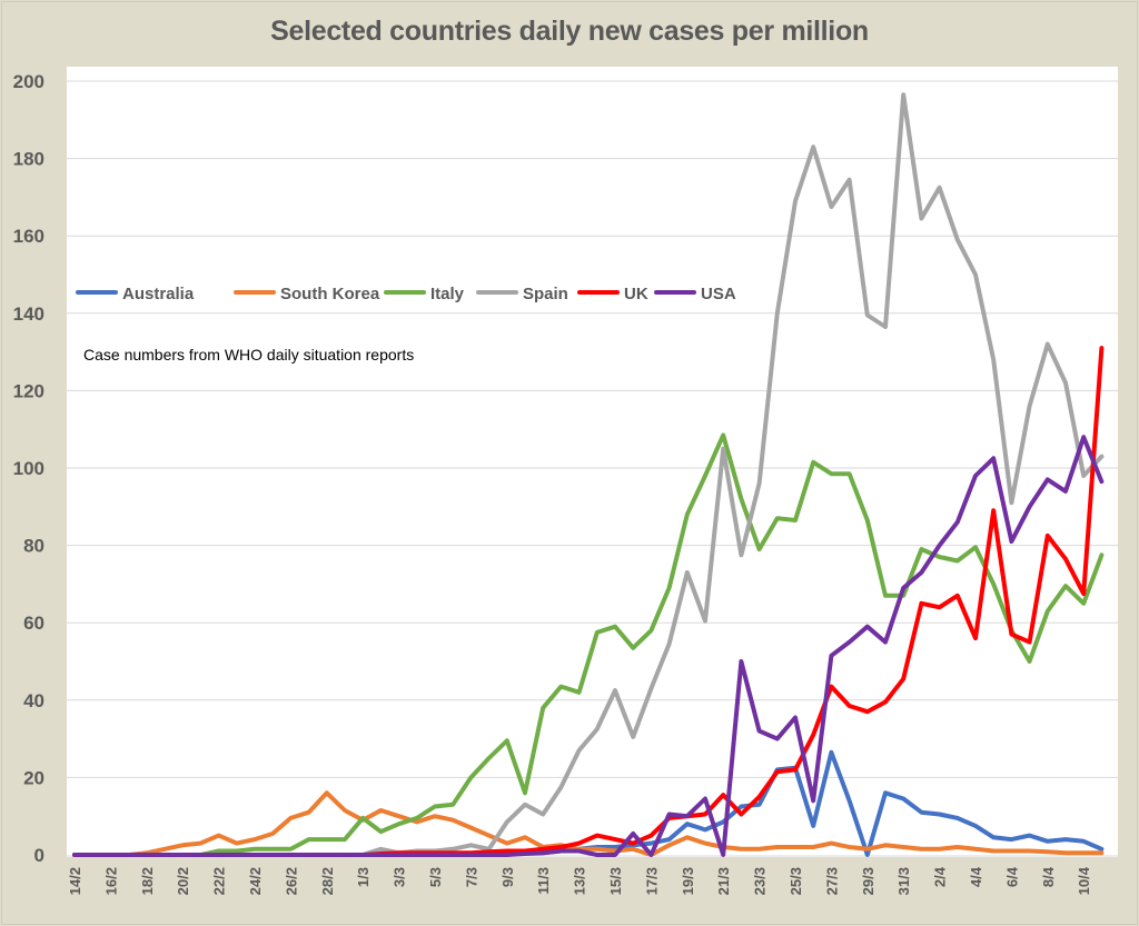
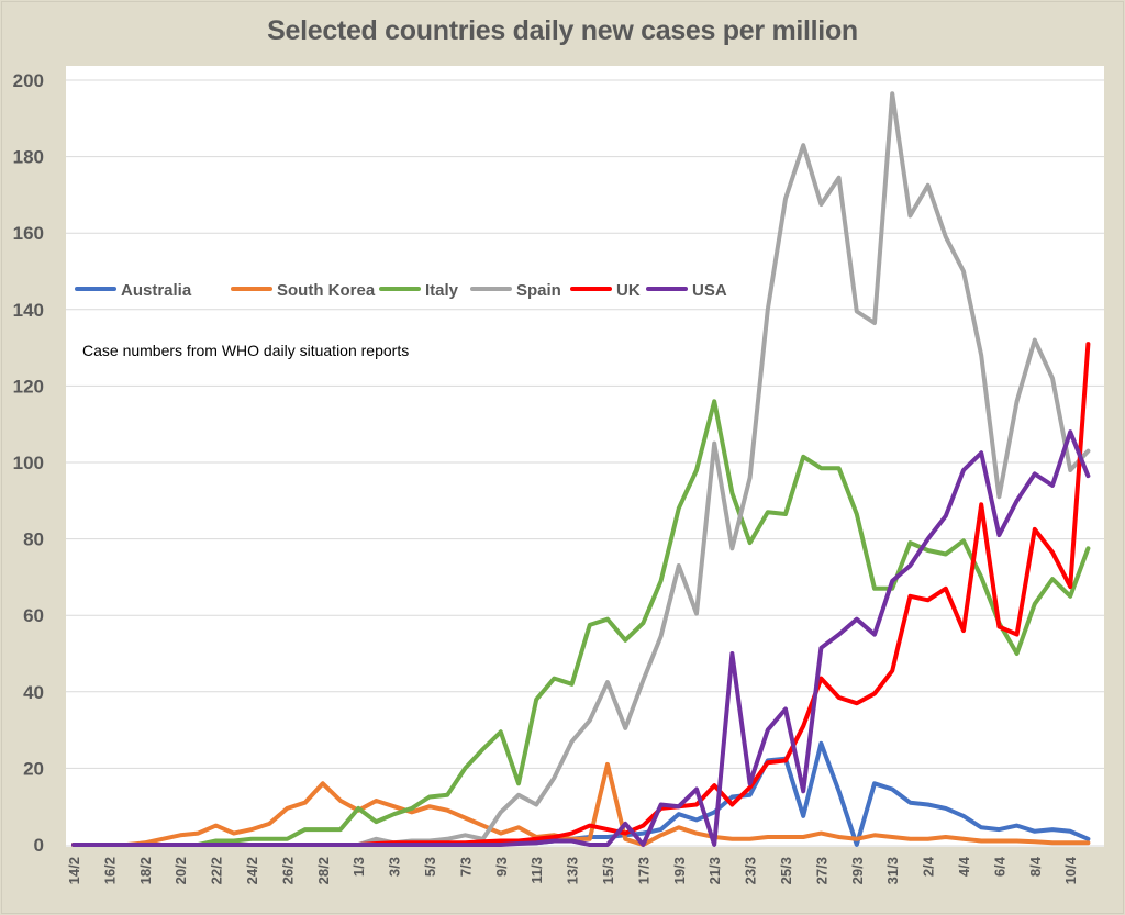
South Korea/15/3: 1 -> 21
Italy/21/3: 108 -> 116
USA/23/3: 32 -> 16
